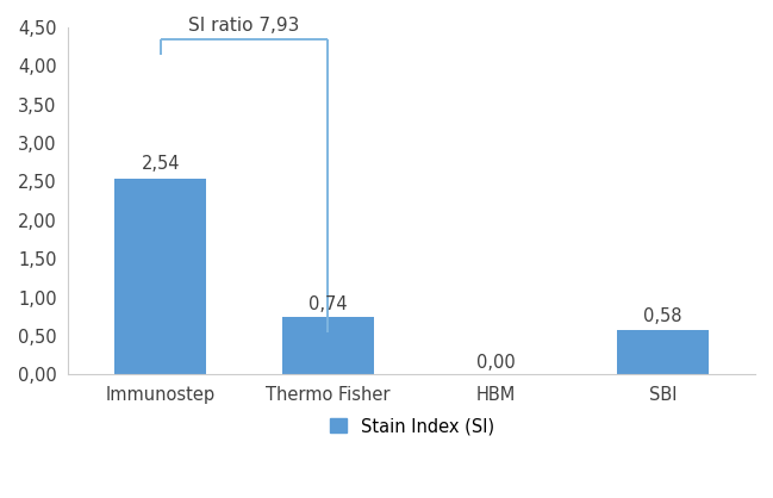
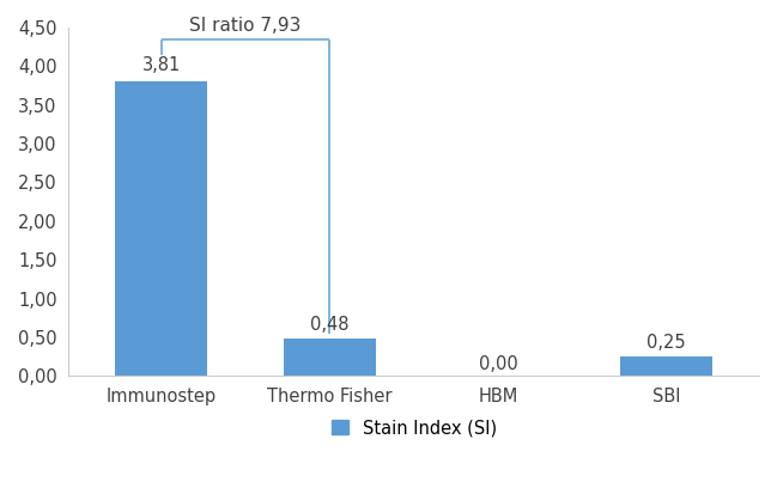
Immunostep: 2,54 -> 3,81
Thermo Fisher: 0,74 -> 0,48
SBI: 0,58 -> 0,25
